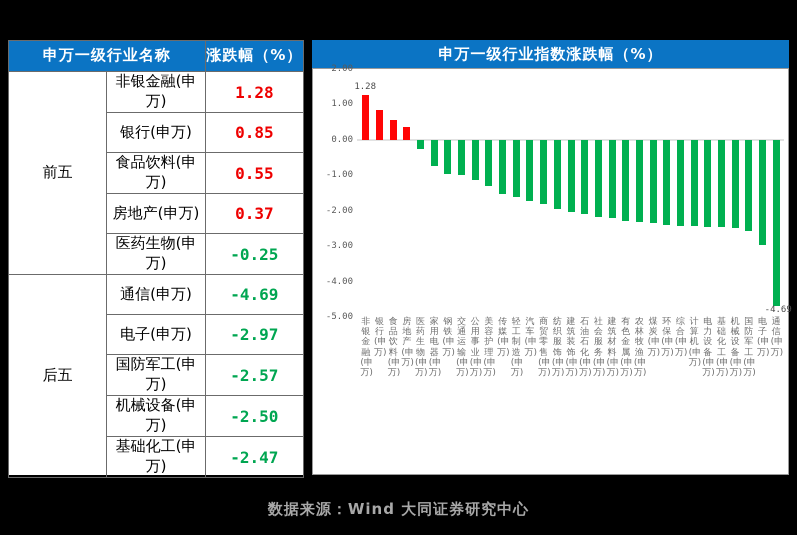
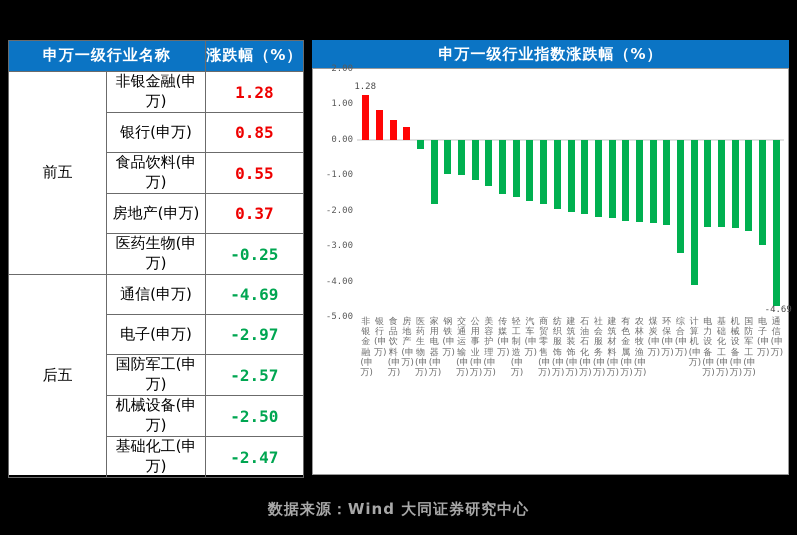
家用电器(申万): -0.8 -> -1.8
综合(申万): -2.4 -> -3.2
计算机(申万): -2.4 -> -4.1
